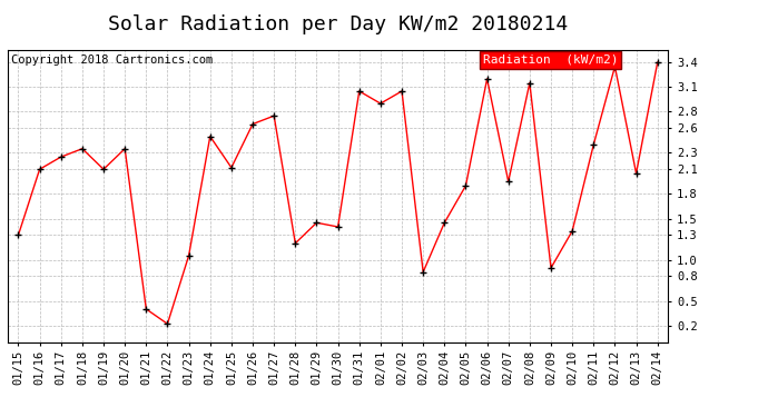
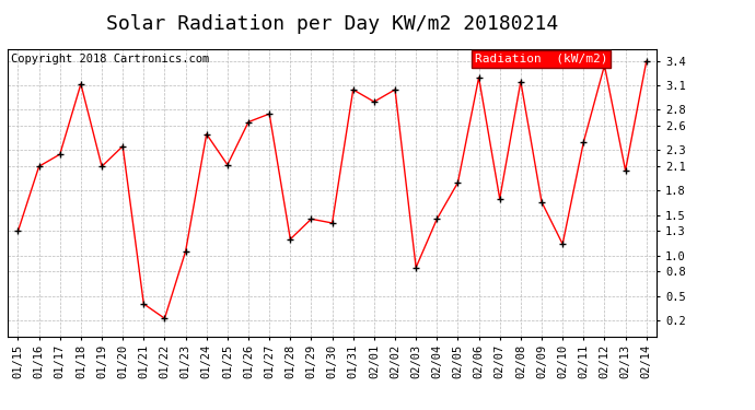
01/18: 2.35 -> 3.12
02/07: 1.95 -> 1.70
02/09: 0.90 -> 1.66
02/10: 1.35 -> 1.14
